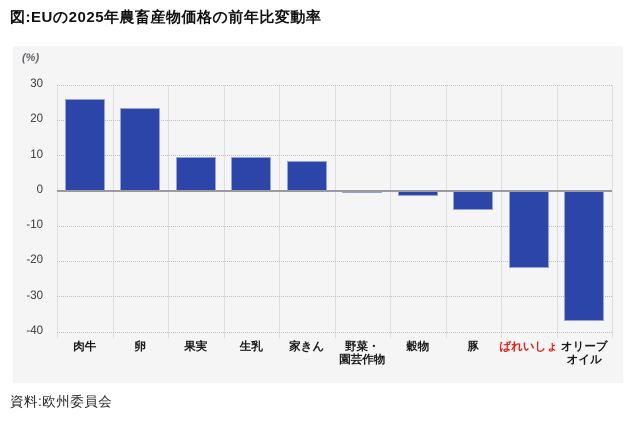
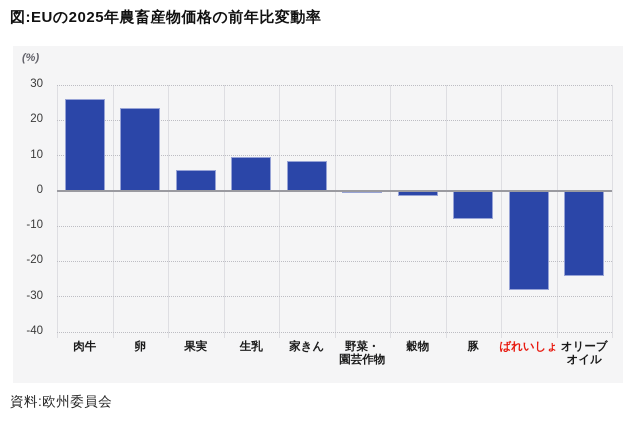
果実: 10 -> 6
豚: -6 -> -8
ばれいしょ: -22 -> -28
オリーブ オイル: -37 -> -24
